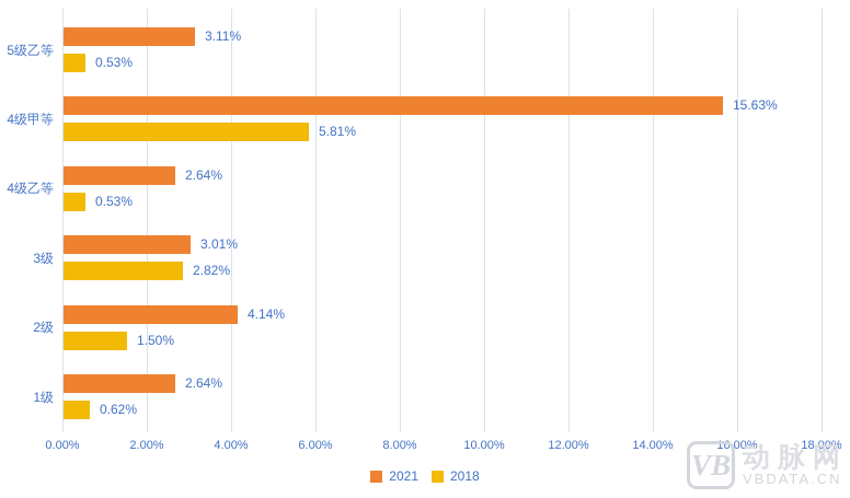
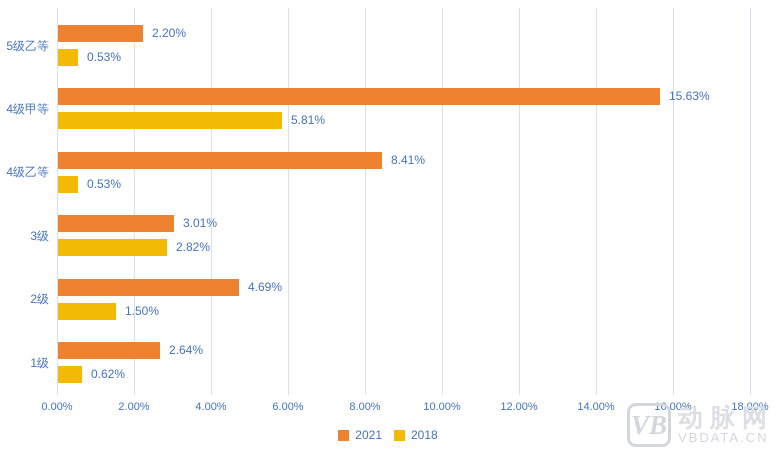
2021/5级乙等: 3.11% -> 2.20%
2021/4级乙等: 2.64% -> 8.41%
2021/2级: 4.14% -> 4.69%
